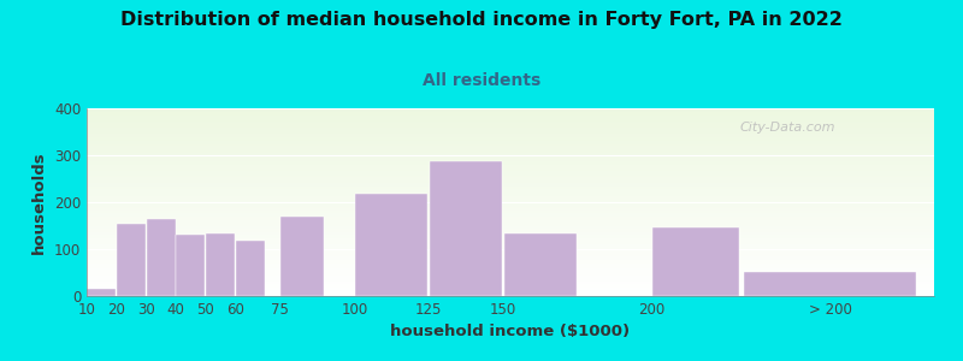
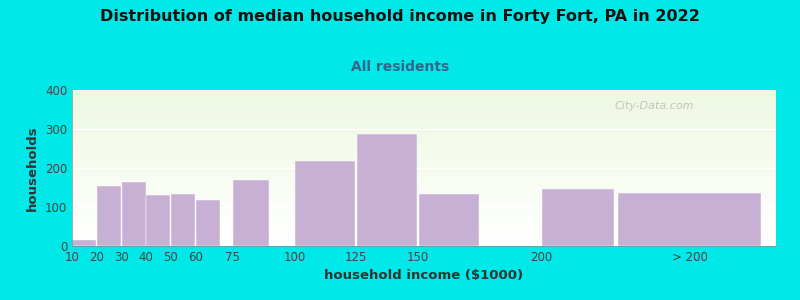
> 200: 52 -> 135
